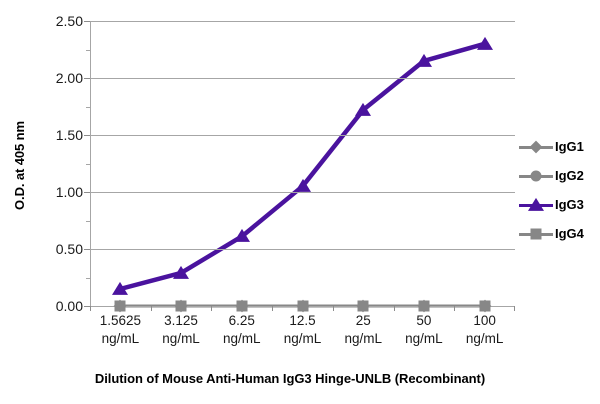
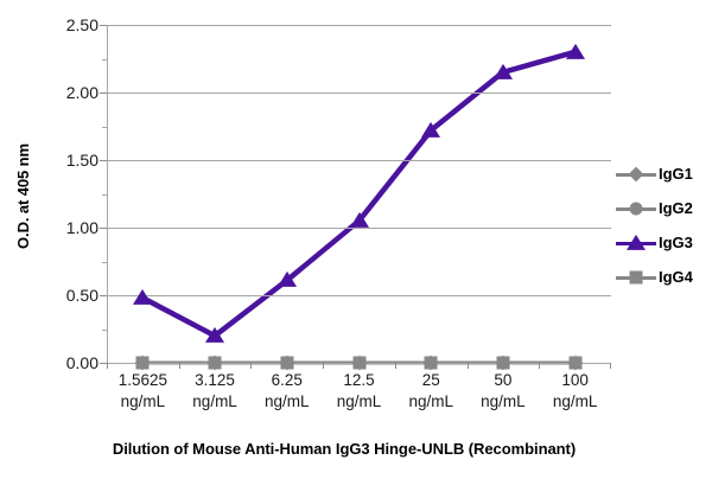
IgG3/1.5625 ng/mL: 0.15 -> 0.48
IgG3/3.125 ng/mL: 0.29 -> 0.20
